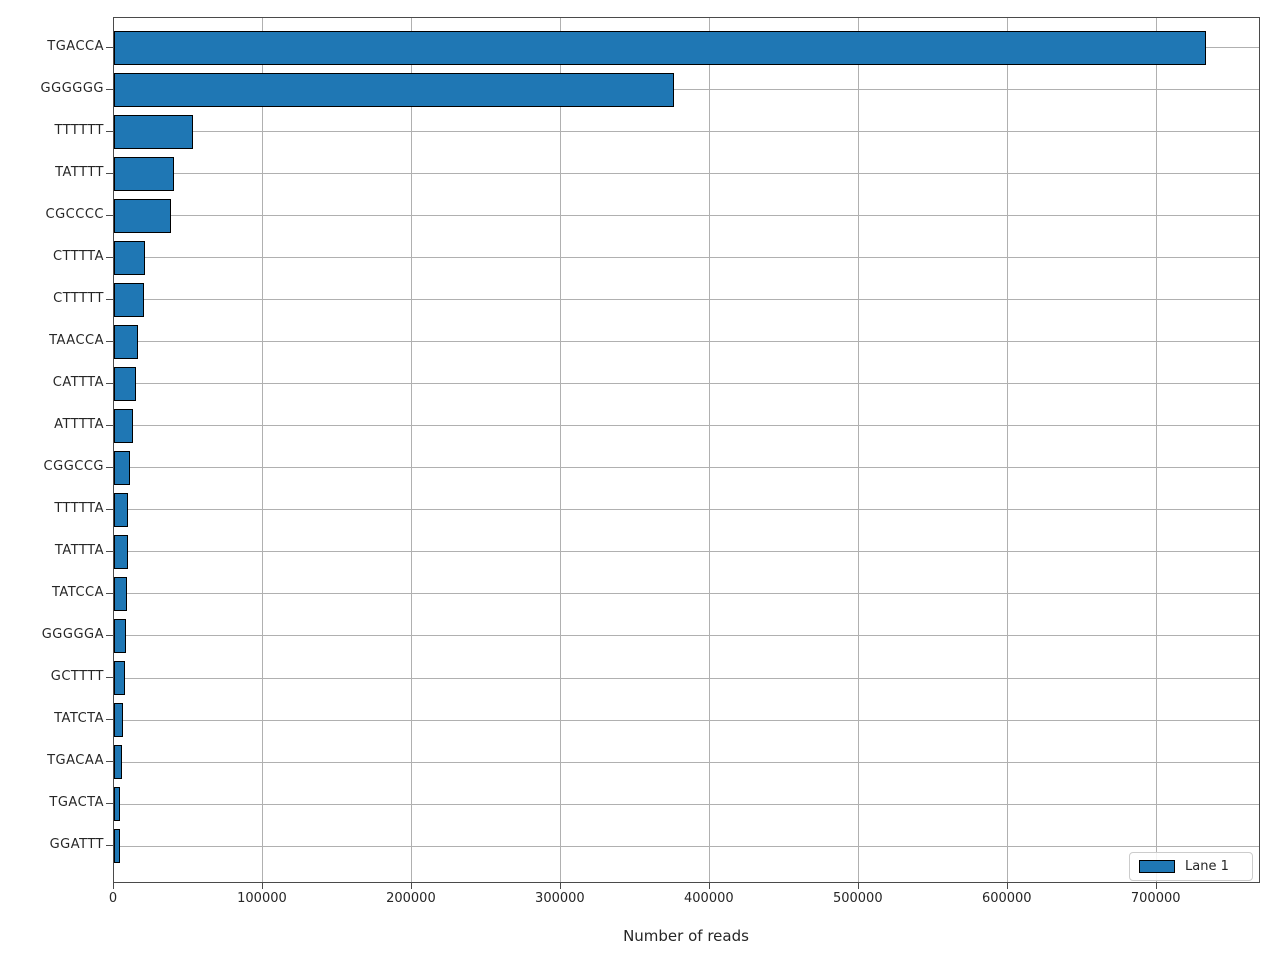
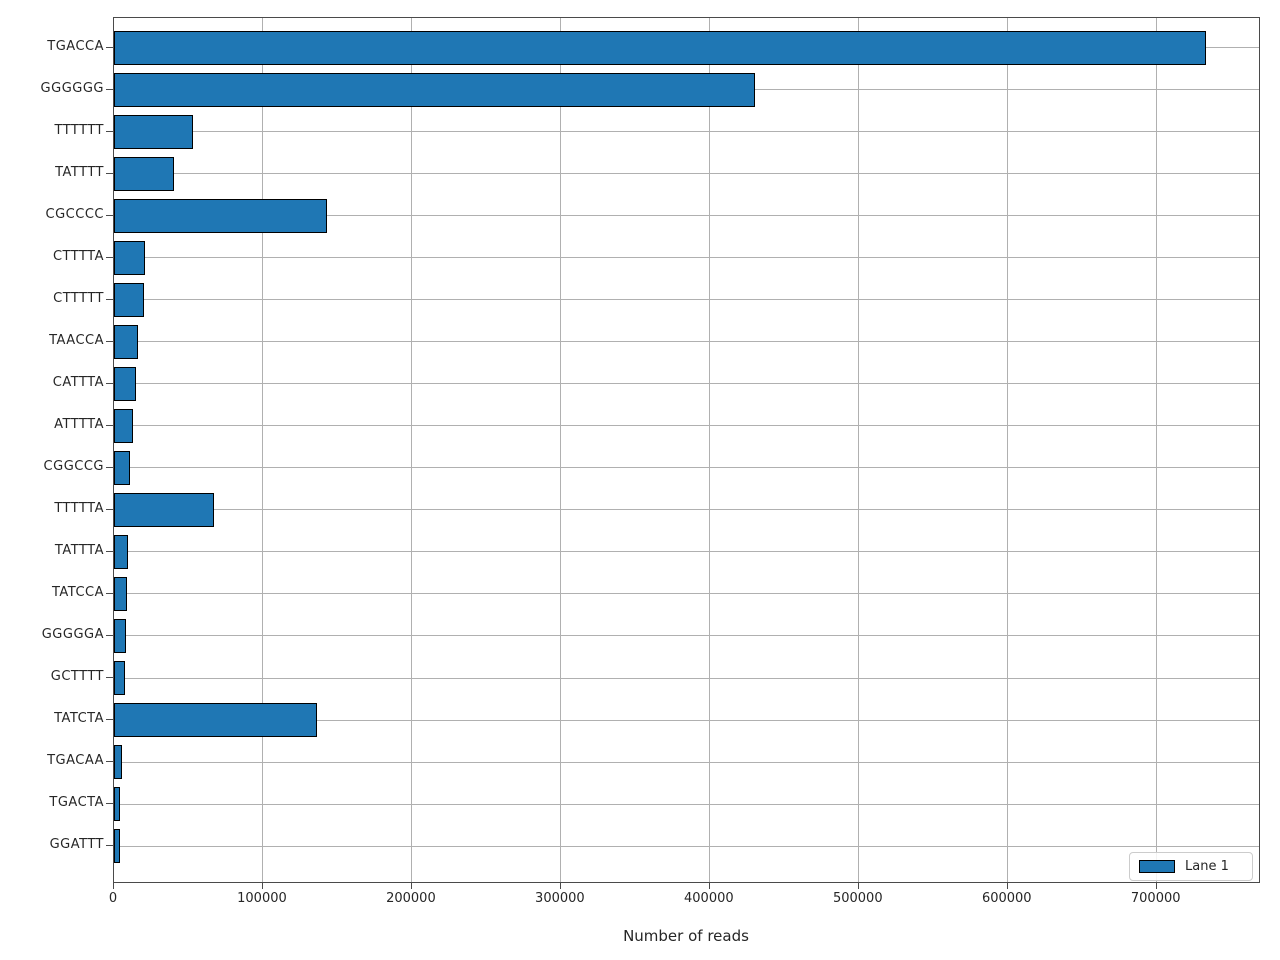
GGGGGG: 376000 -> 430000
CGCCCC: 38000 -> 143000
TTTTTA: 10000 -> 67000
TATCTA: 6000 -> 136000
